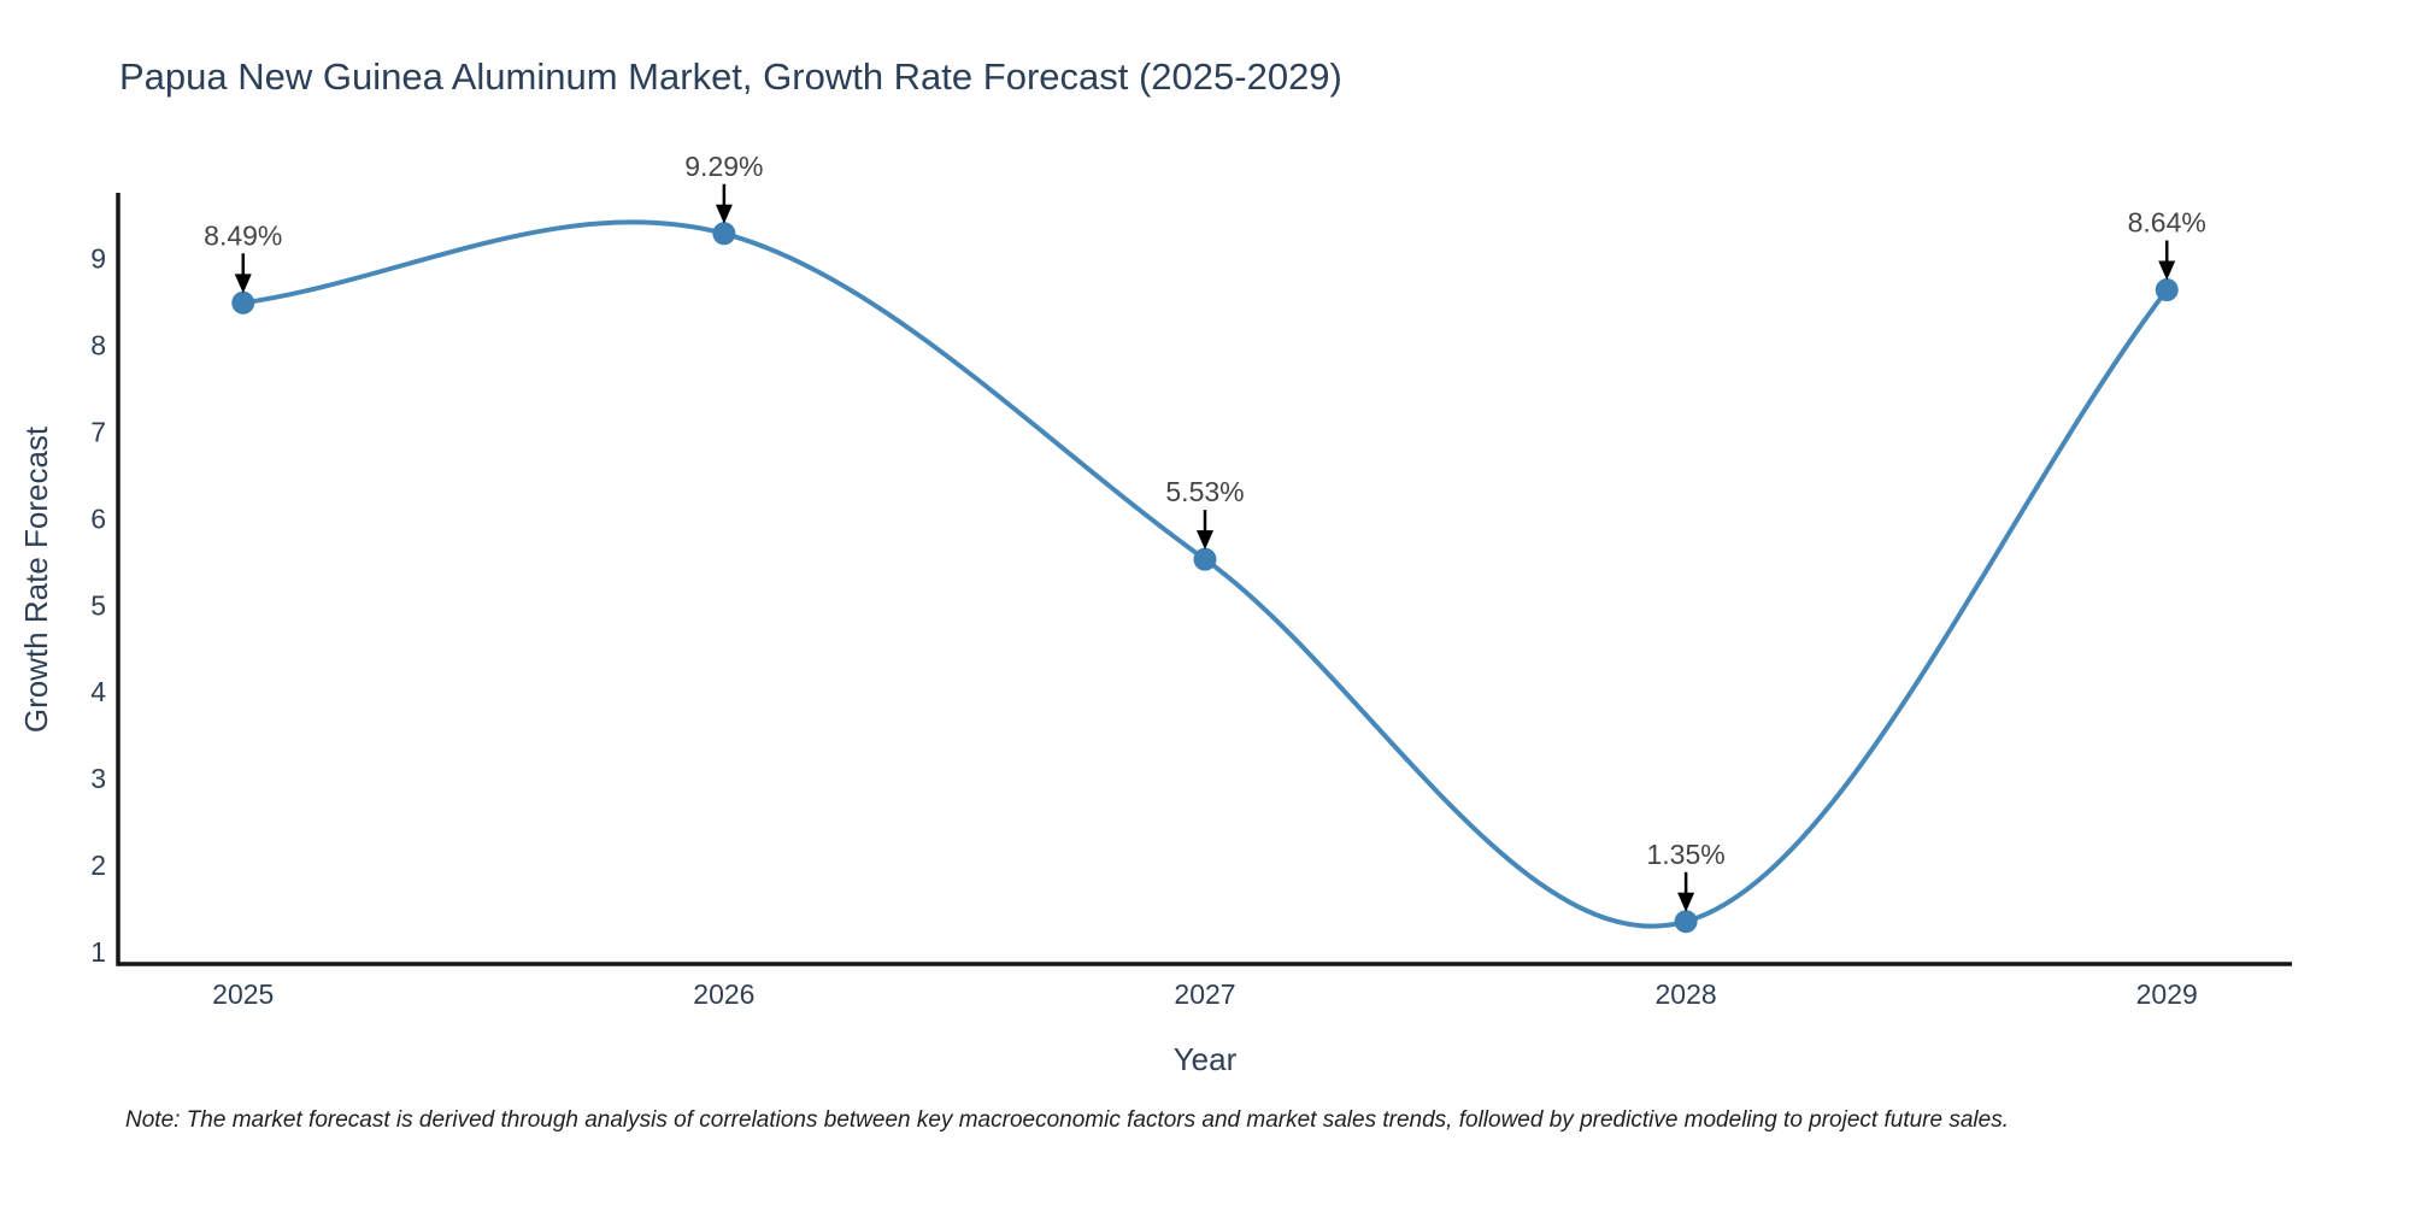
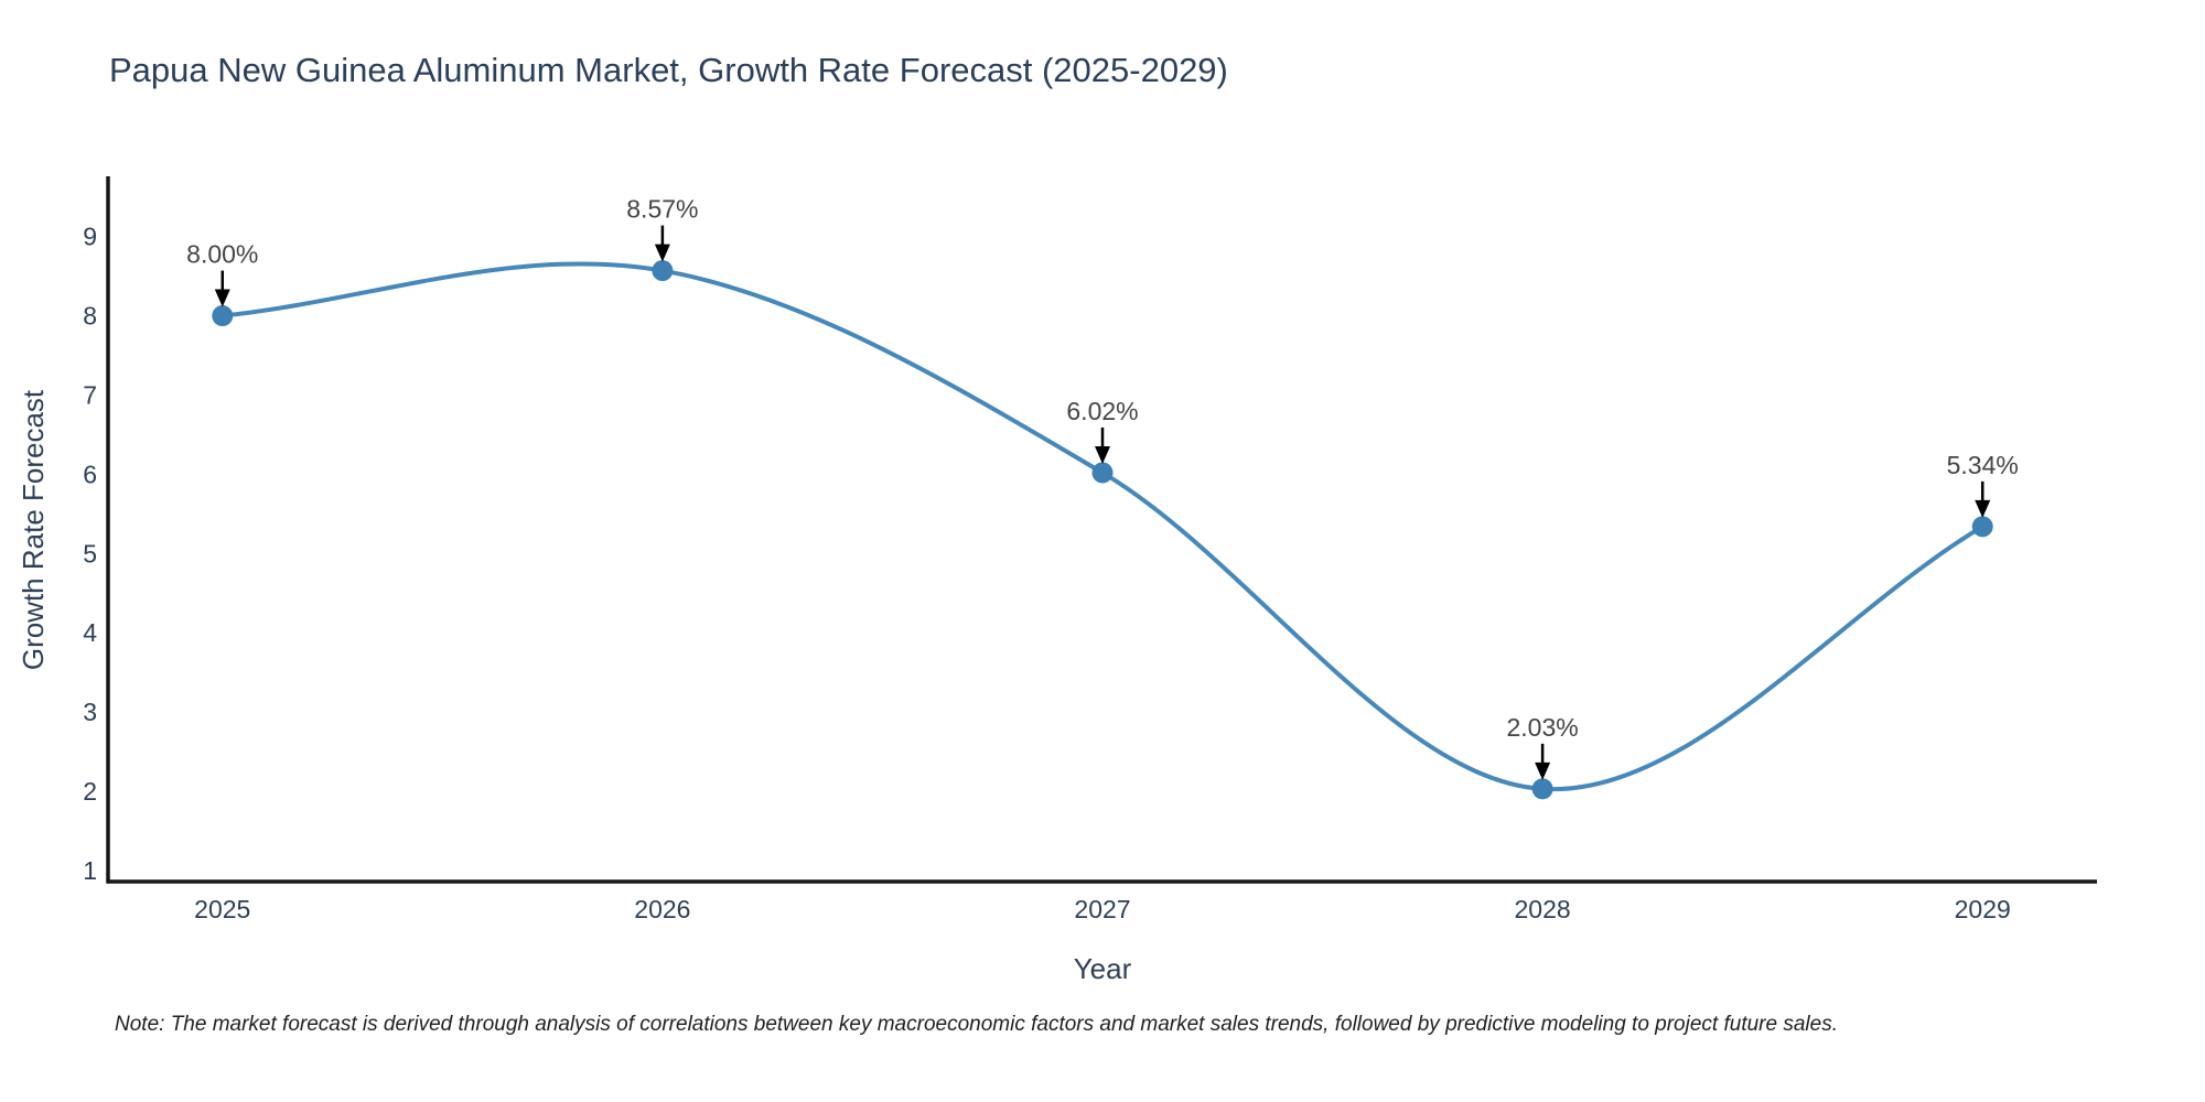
2025: 8.49% -> 8.00%
2026: 9.29% -> 8.57%
2027: 5.53% -> 6.02%
2028: 1.35% -> 2.03%
2029: 8.64% -> 5.34%
